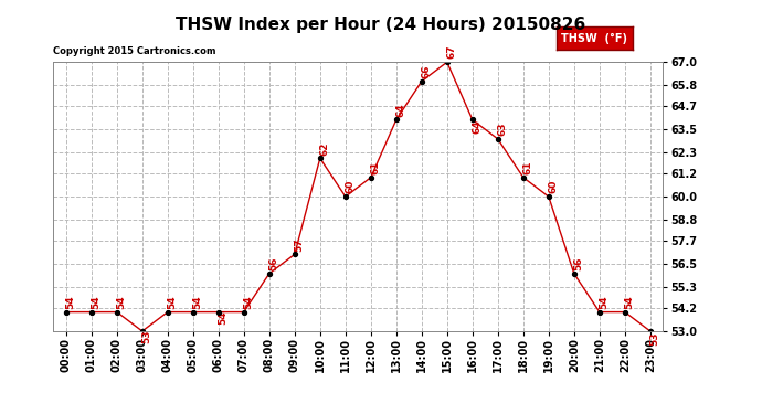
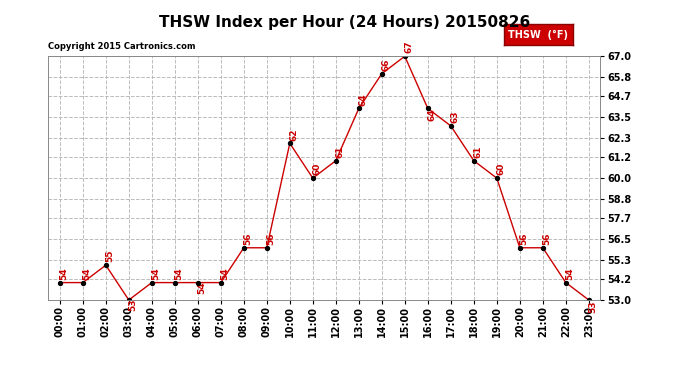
02:00: 54 -> 55
09:00: 57 -> 56
21:00: 54 -> 56
